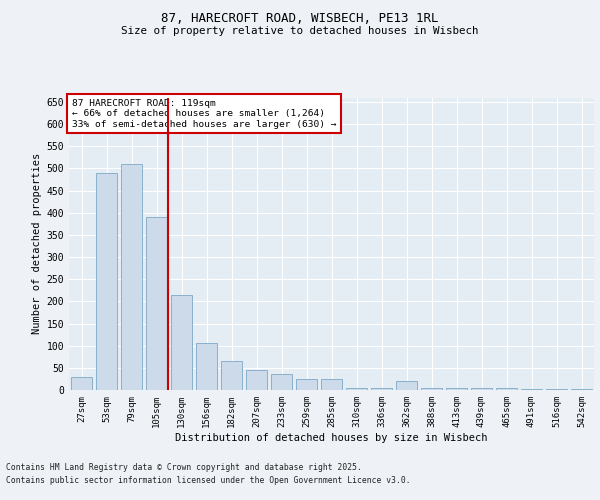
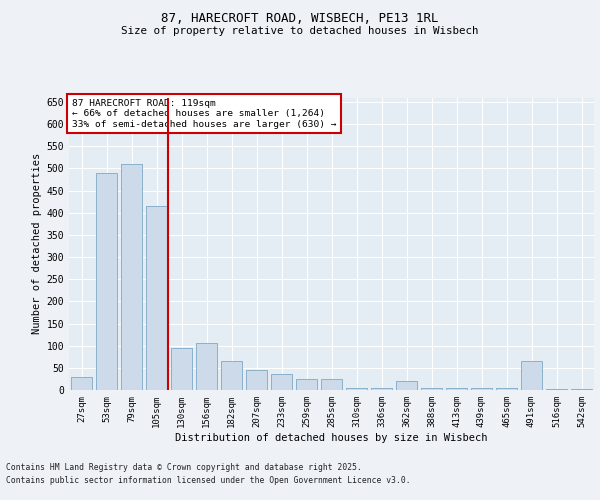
105sqm: 390 -> 415
130sqm: 215 -> 95
491sqm: 2 -> 65
